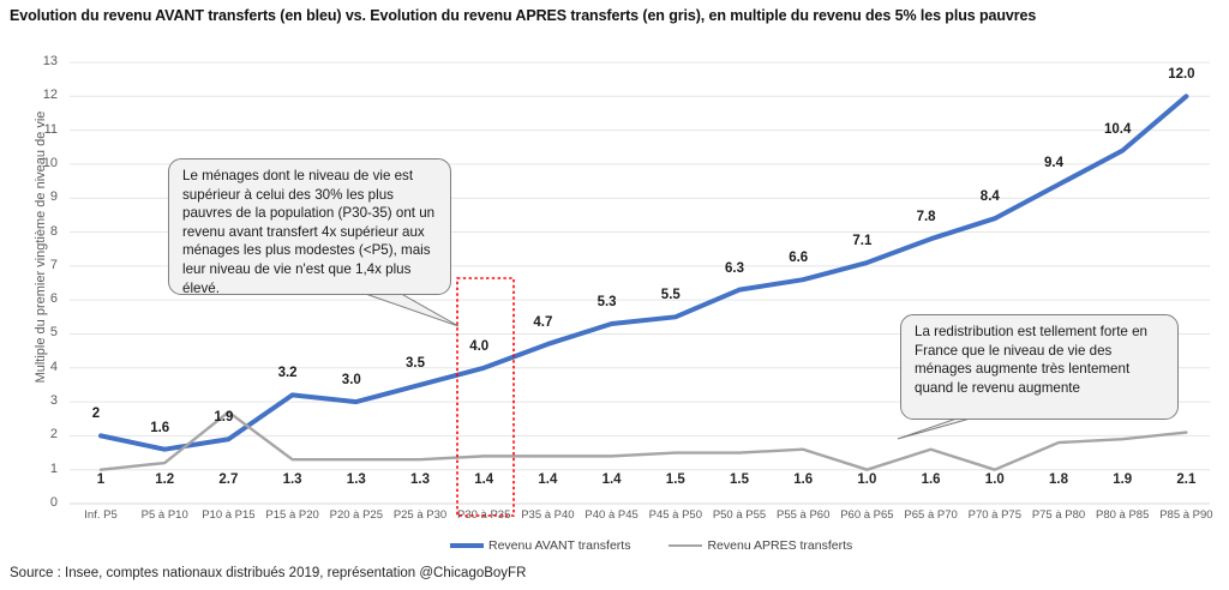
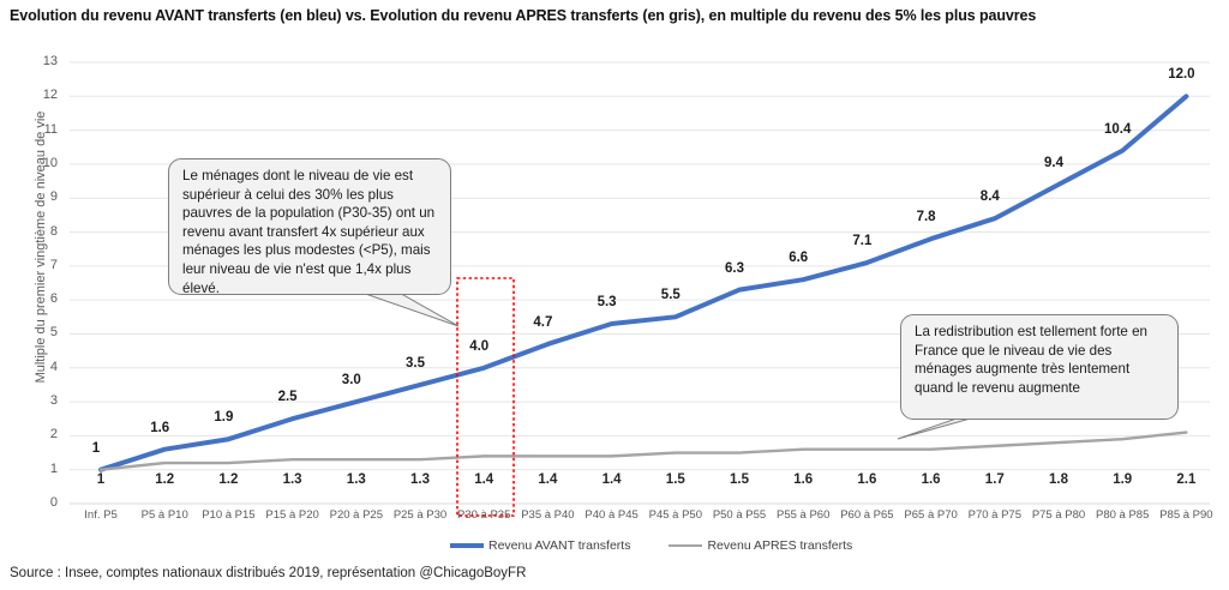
Revenu AVANT transferts/Inf. P5: 2 -> 1
Revenu APRES transferts/P10 à P15: 2.7 -> 1.2
Revenu AVANT transferts/P15 à P20: 3.2 -> 2.5
Revenu APRES transferts/P60 à P65: 1.0 -> 1.6
Revenu APRES transferts/P70 à P75: 1.0 -> 1.7
